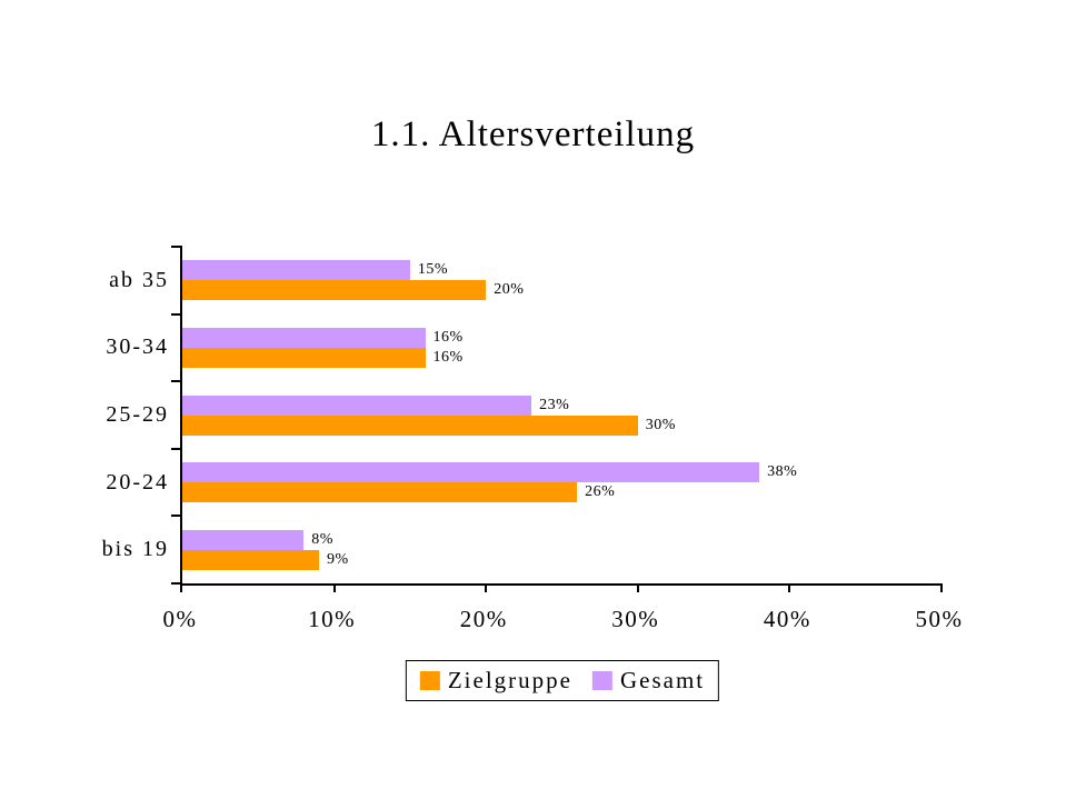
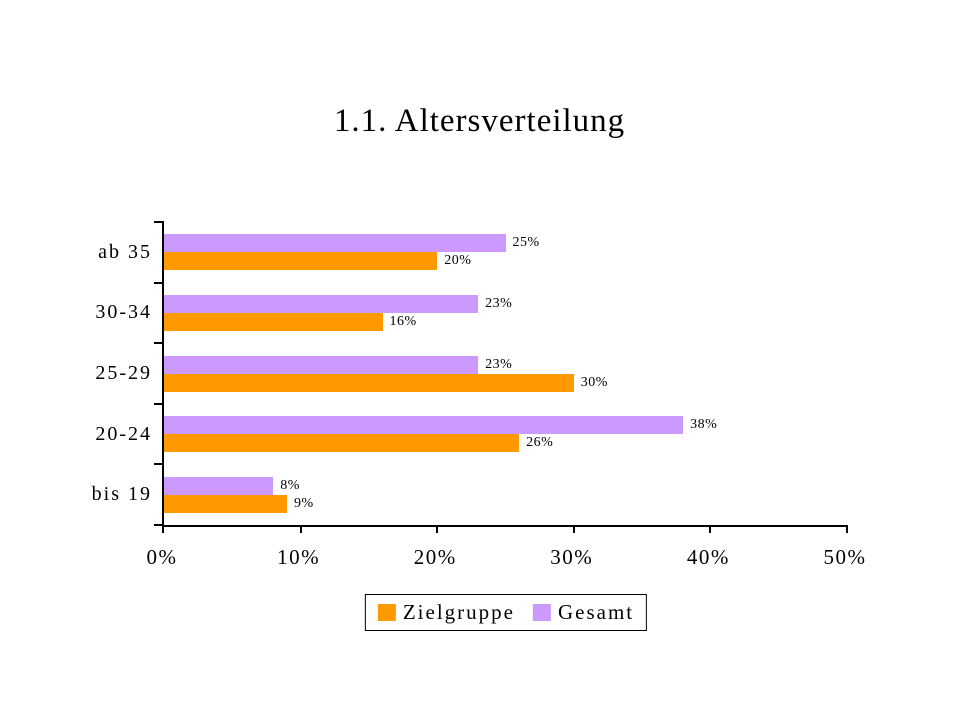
Gesamt/ab 35: 15% -> 25%
Gesamt/30-34: 16% -> 23%
